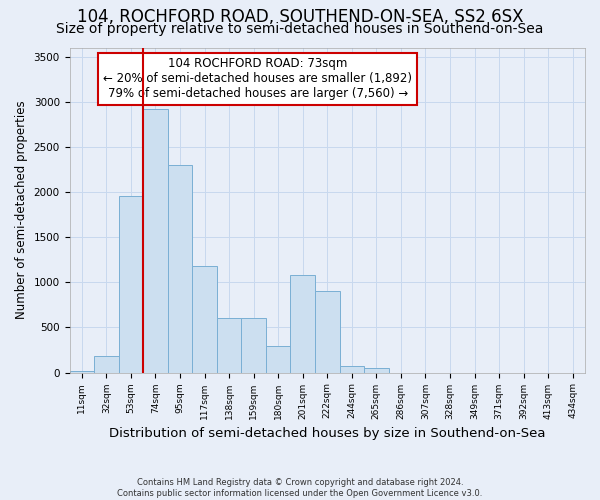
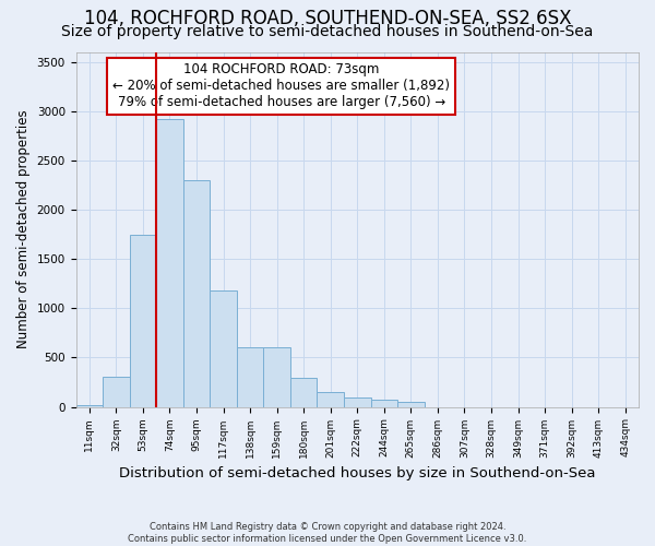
32sqm: 180 -> 310
53sqm: 1960 -> 1750
201sqm: 1080 -> 140
222sqm: 900 -> 100
